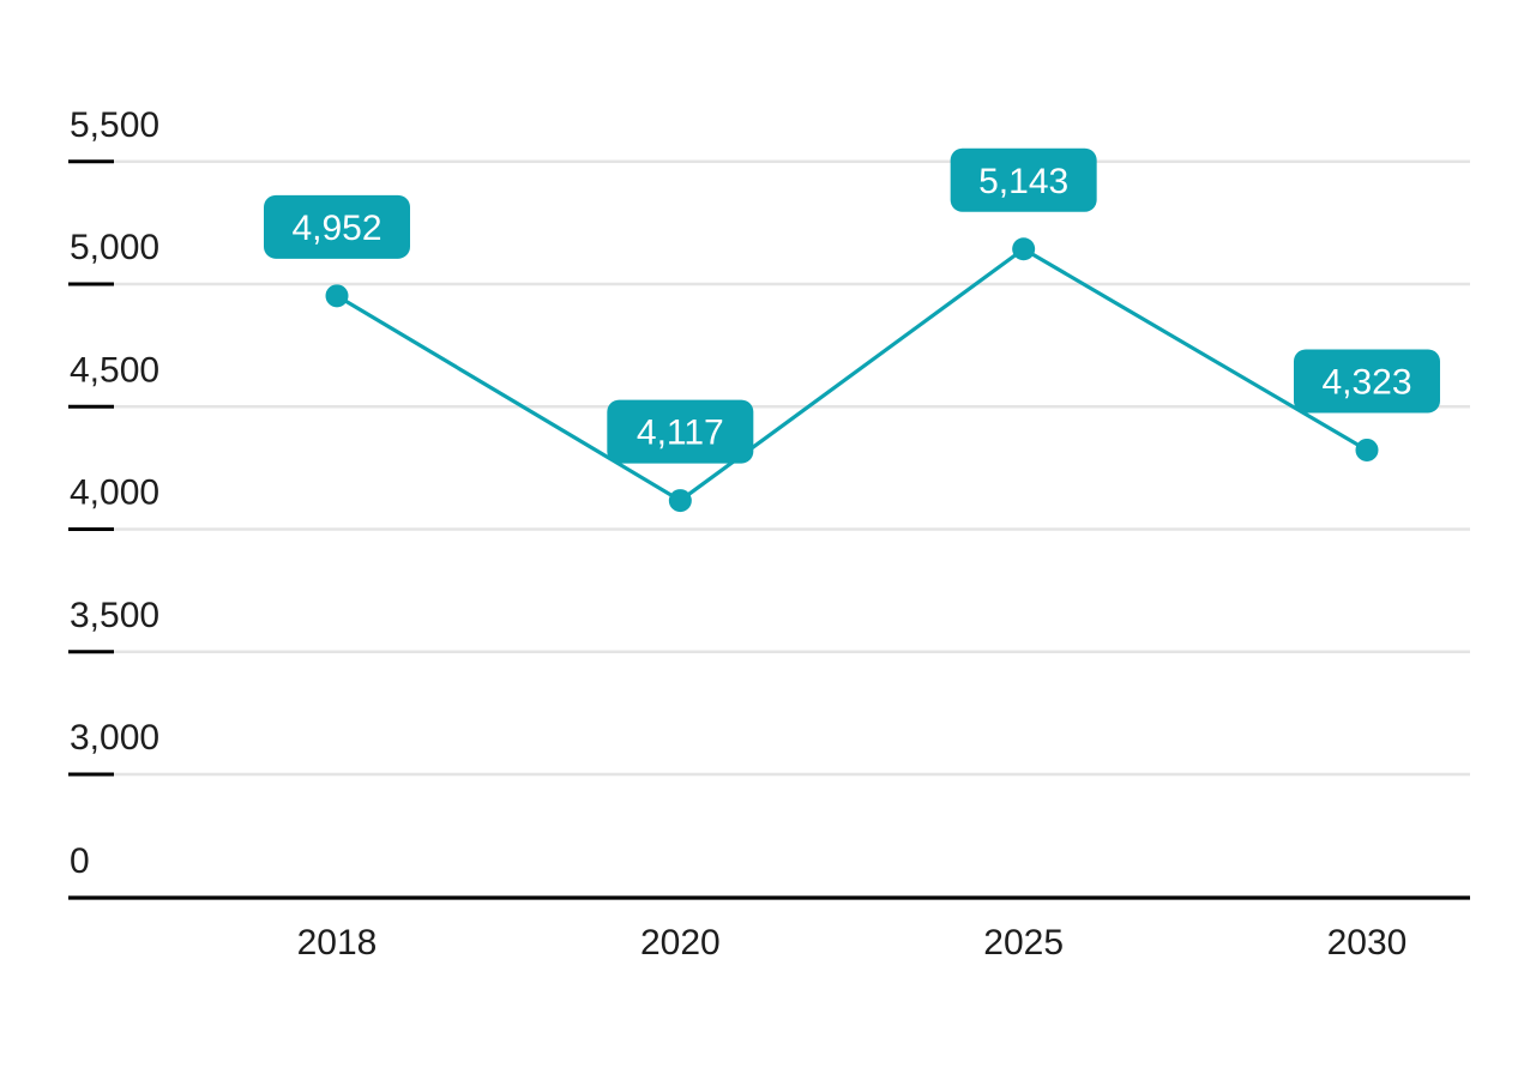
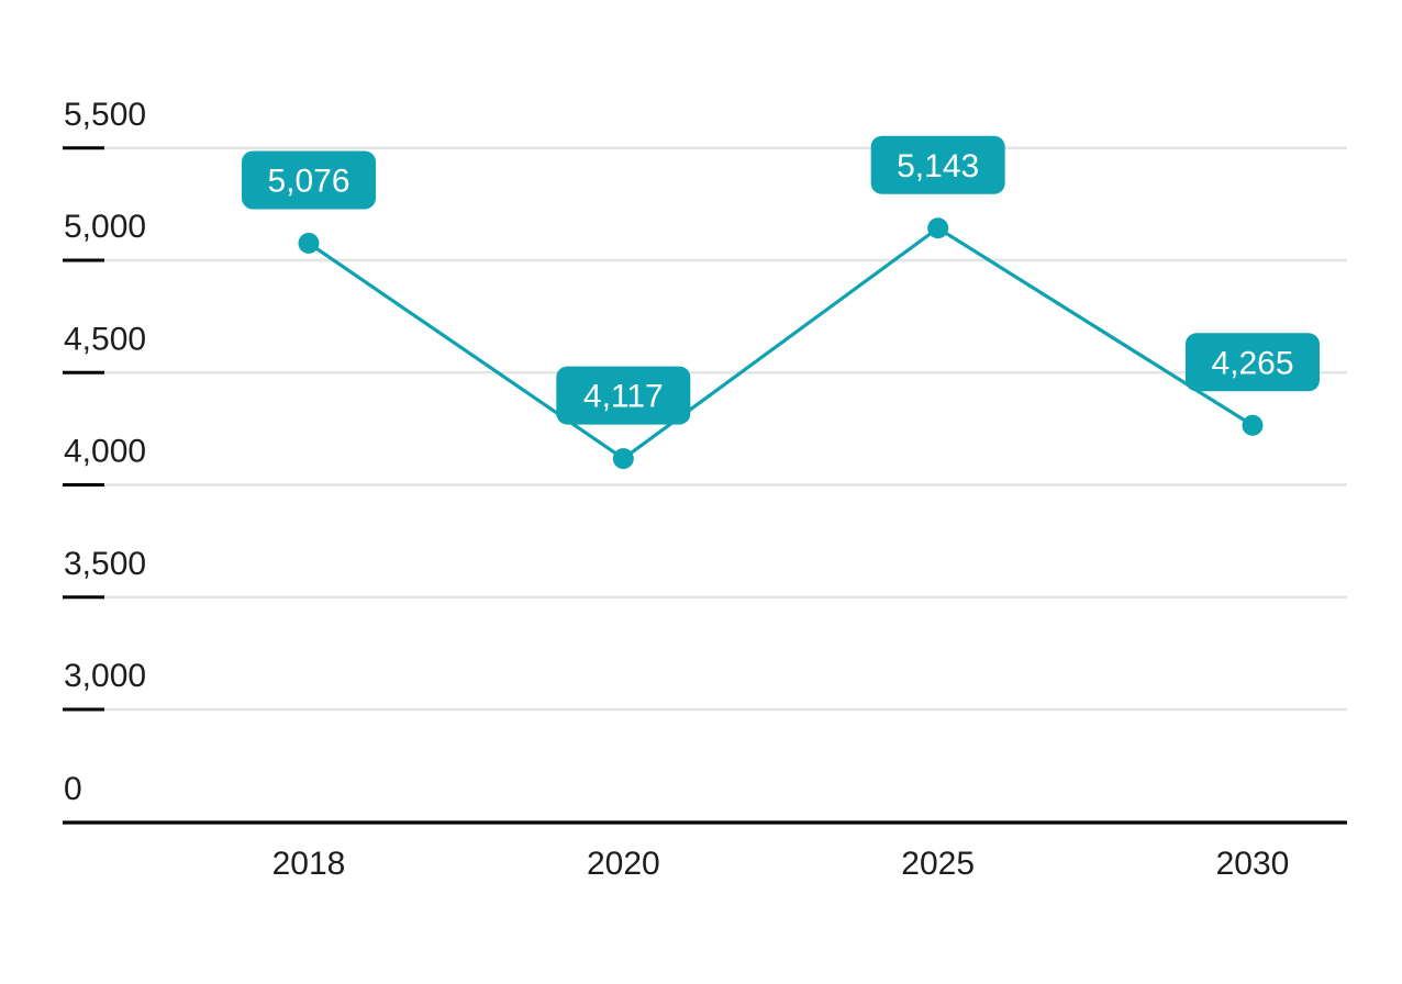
2018: 4,952 -> 5,076
2030: 4,323 -> 4,265
